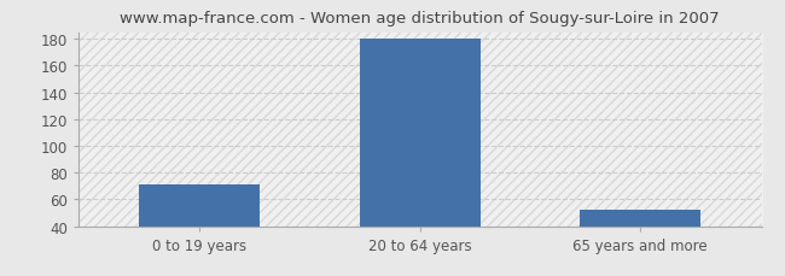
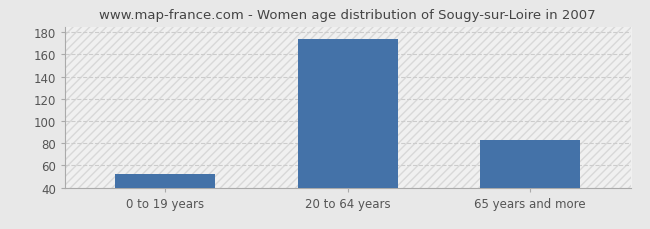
0 to 19 years: 71 -> 52
20 to 64 years: 180 -> 174
65 years and more: 52 -> 83
